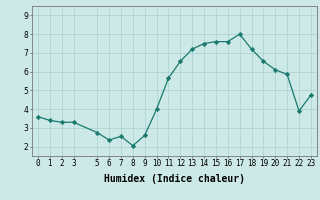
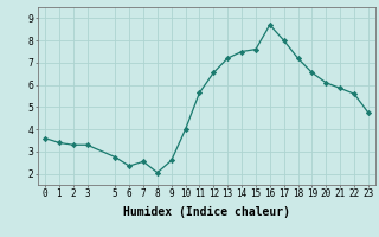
16: 7.6 -> 8.7
22: 3.9 -> 5.6
